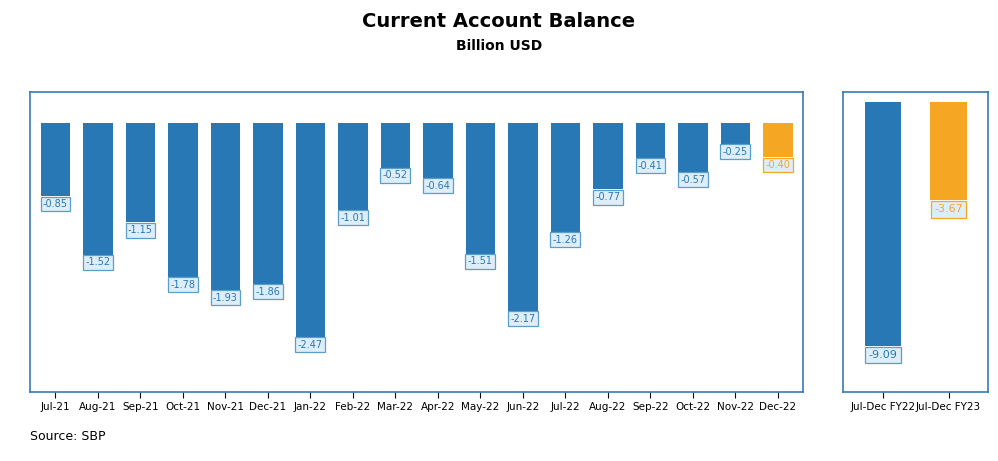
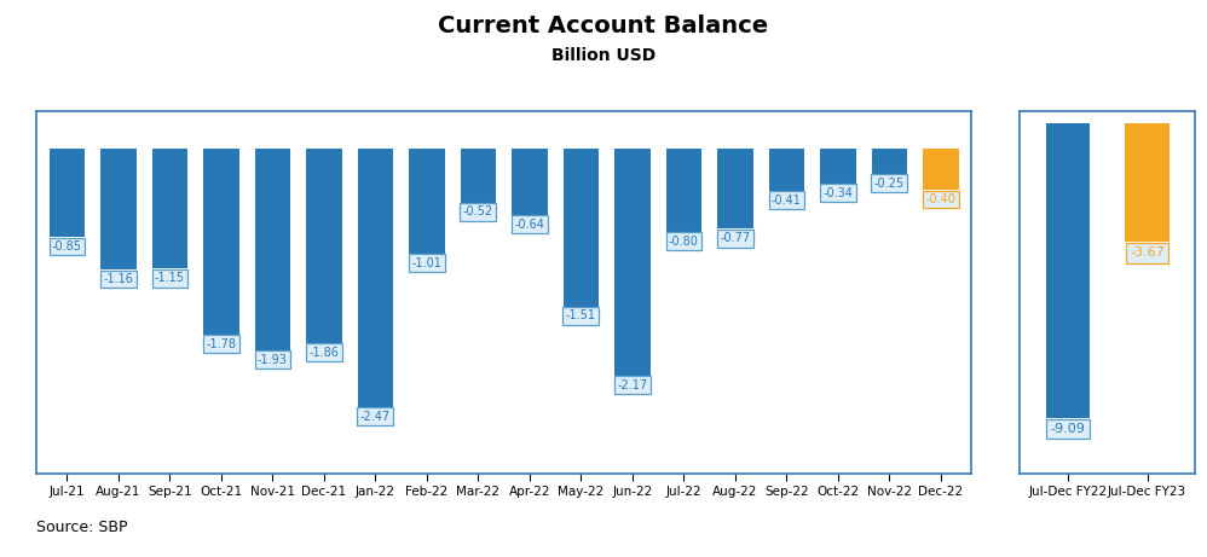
Aug-21: -1.52 -> -1.16
Jul-22: -1.26 -> -0.80
Oct-22: -0.57 -> -0.34
